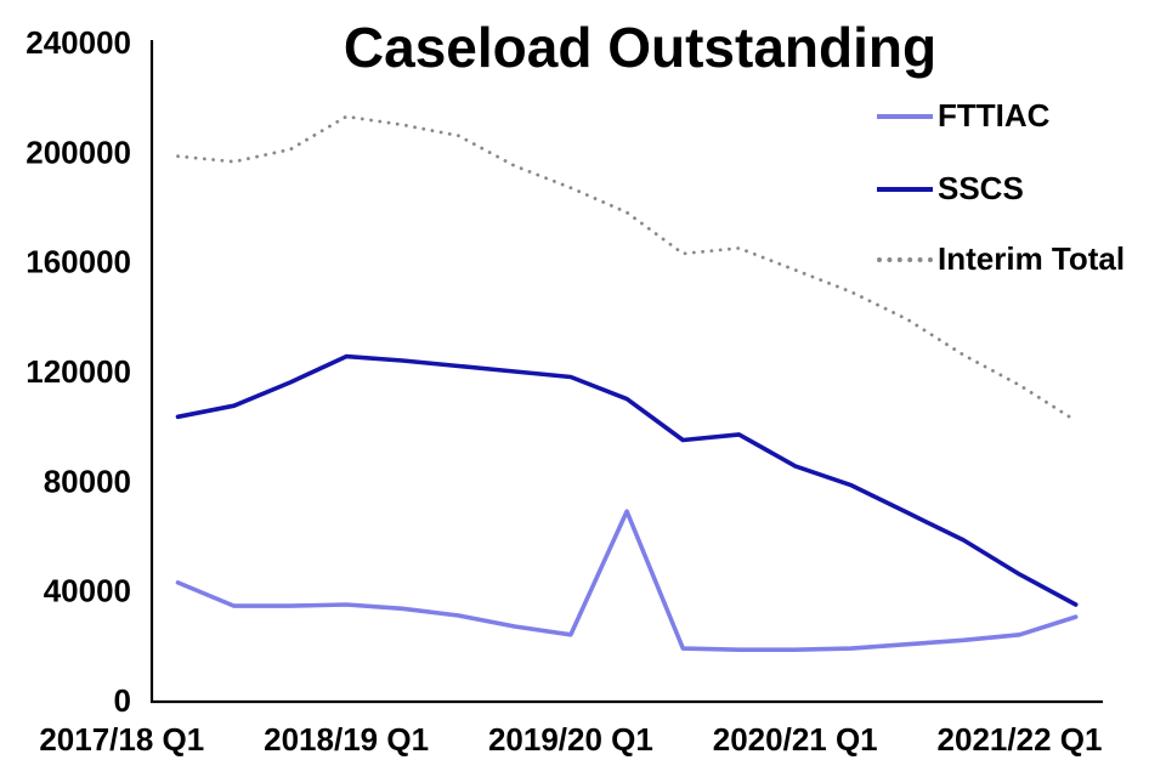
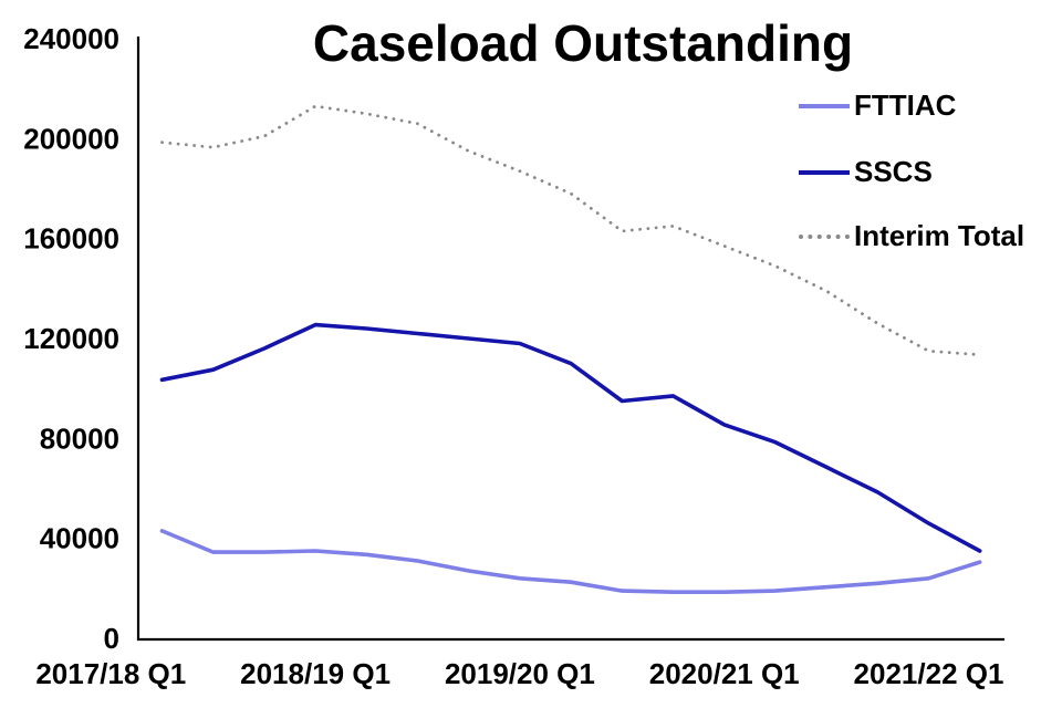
FTTIAC/2019/20 Q1: 69000 -> 22000
Interim Total/2021/22 Q1: 102000 -> 114000
